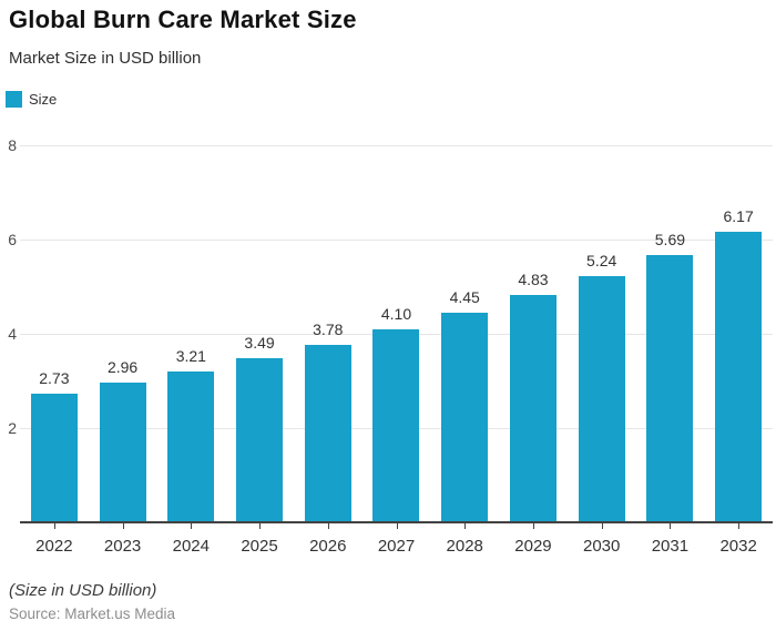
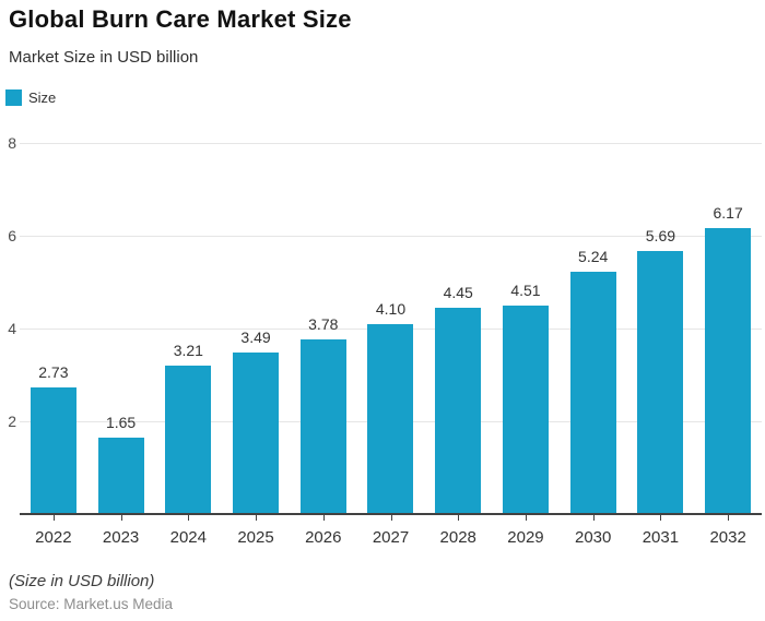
2023: 2.96 -> 1.65
2029: 4.83 -> 4.51
